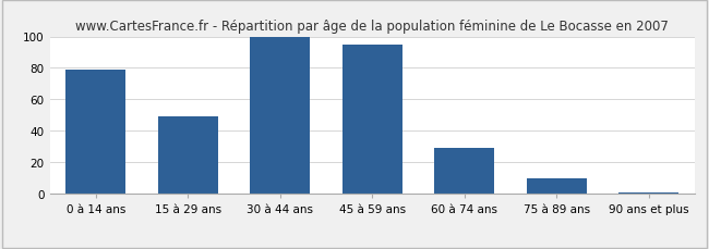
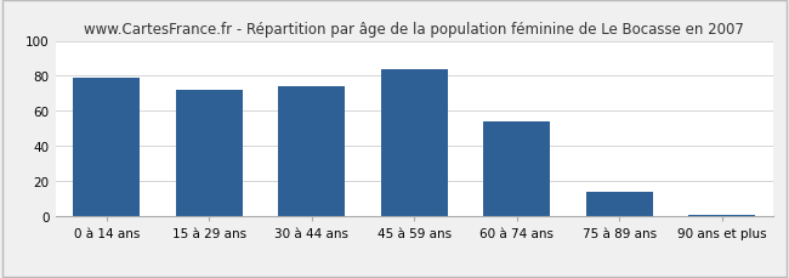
15 à 29 ans: 49 -> 72
30 à 44 ans: 100 -> 74
45 à 59 ans: 95 -> 84
60 à 74 ans: 29 -> 54
75 à 89 ans: 10 -> 14
